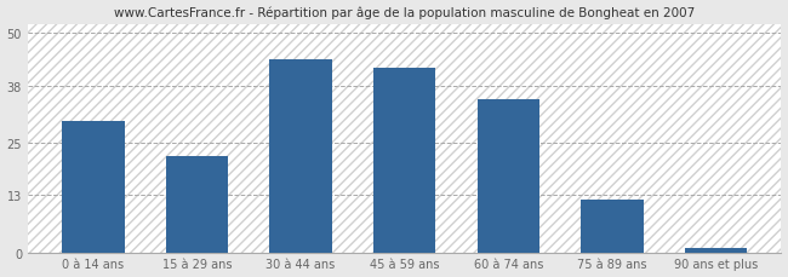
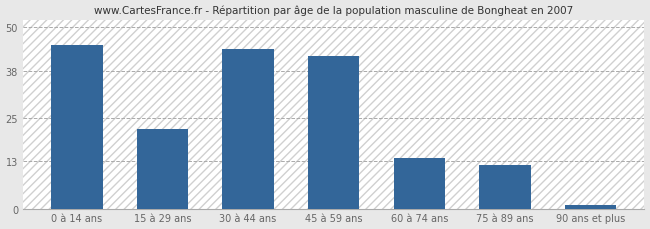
0 à 14 ans: 30 -> 45
60 à 74 ans: 35 -> 14
